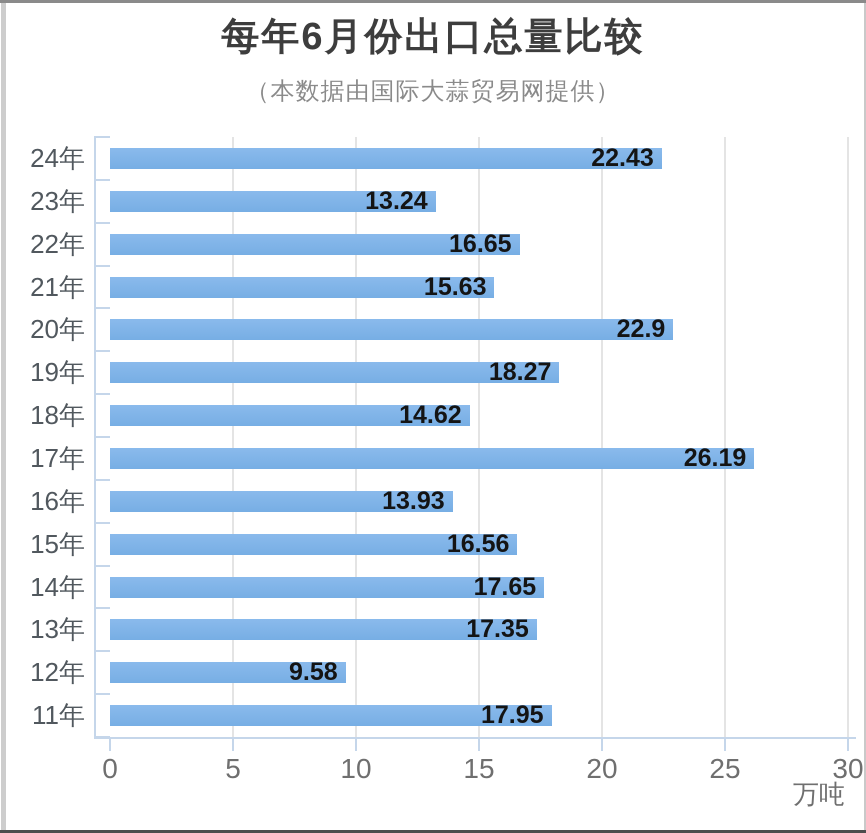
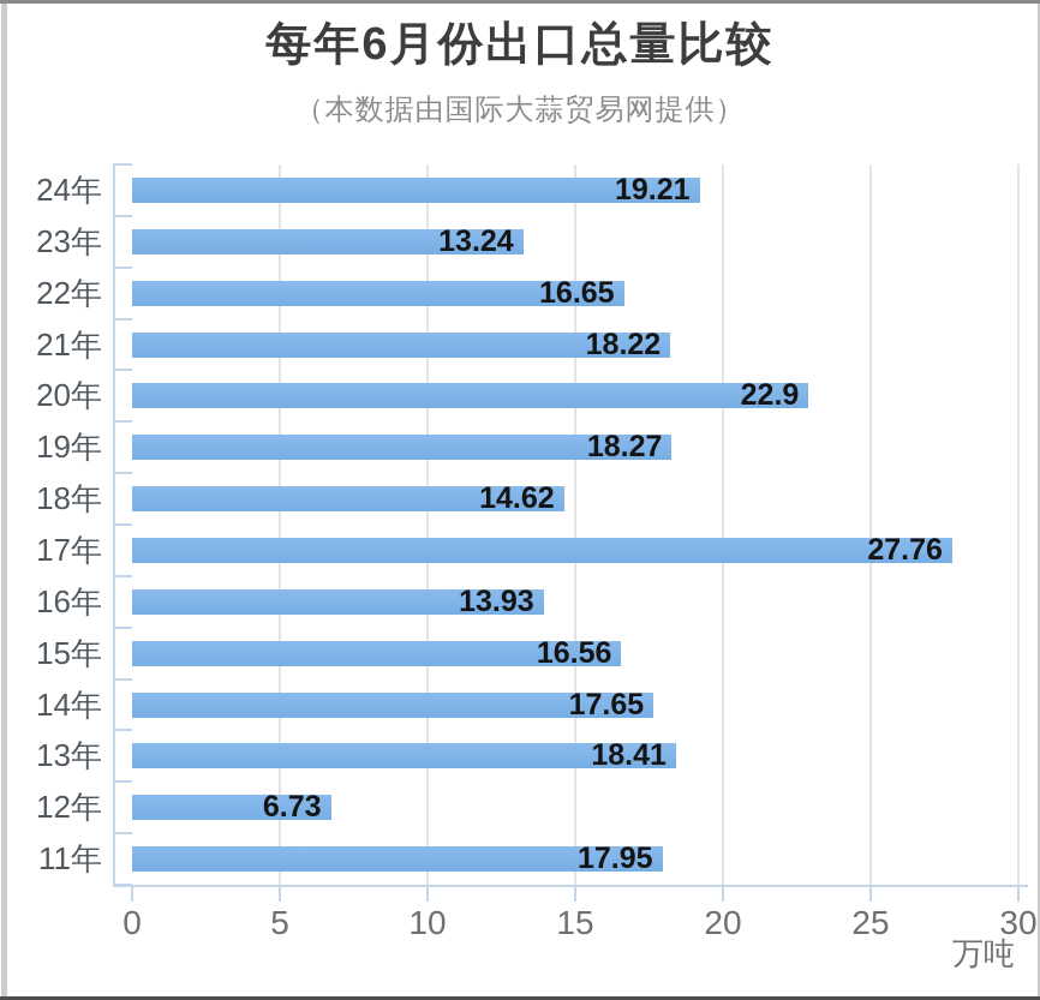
24年: 22.43 -> 19.21
21年: 15.63 -> 18.22
17年: 26.19 -> 27.76
13年: 17.35 -> 18.41
12年: 9.58 -> 6.73
